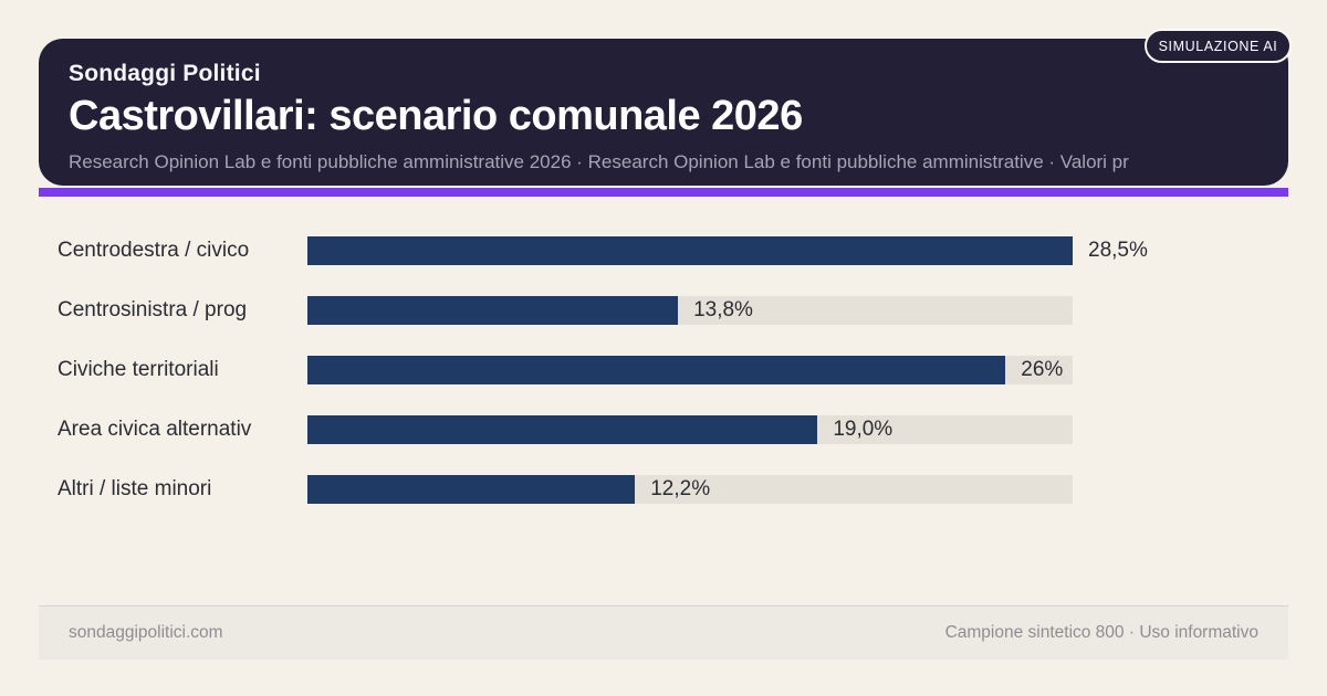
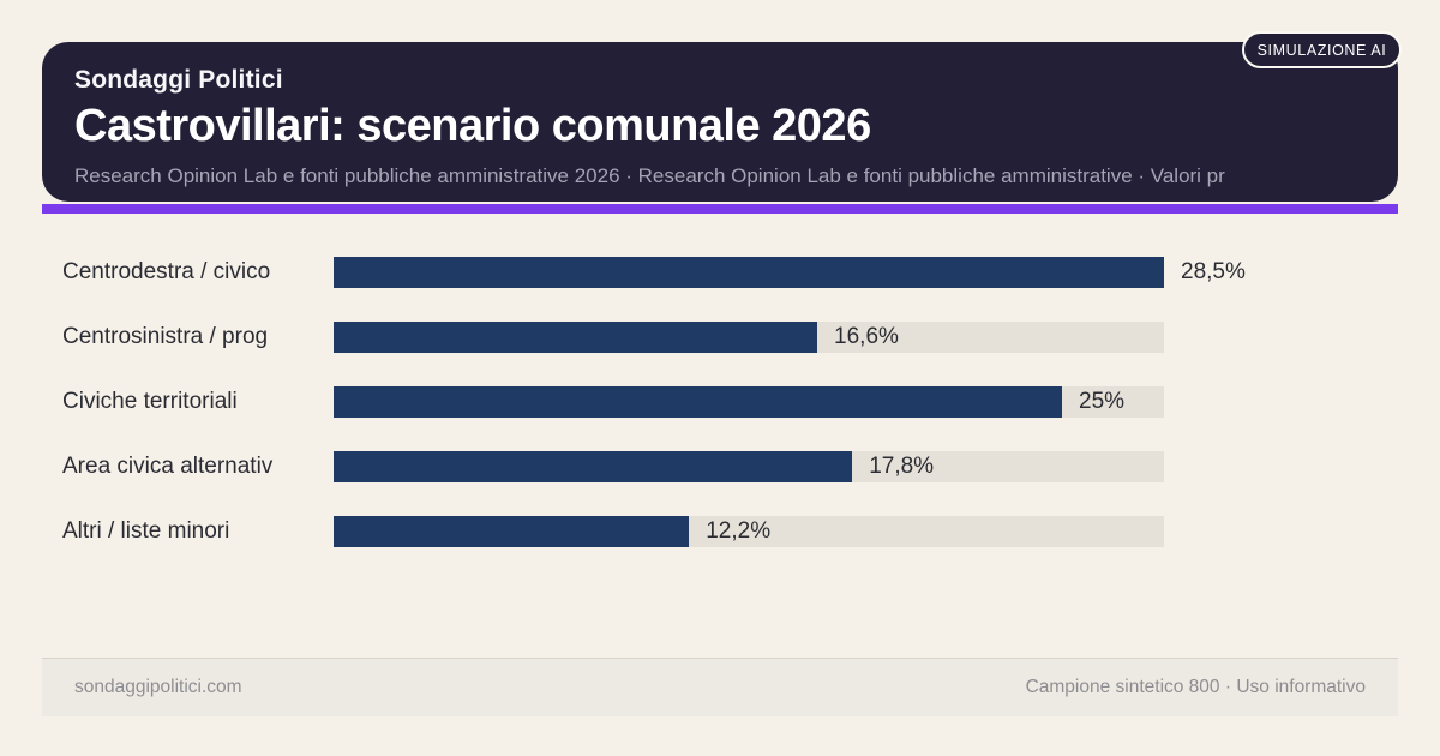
Centrosinistra / prog: 13,8% -> 16,6%
Civiche territoriali: 26% -> 25%
Area civica alternativ: 19,0% -> 17,8%
